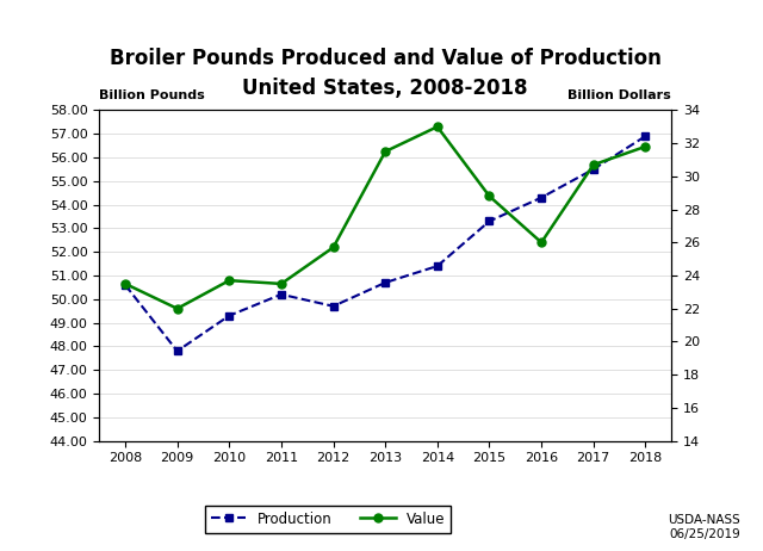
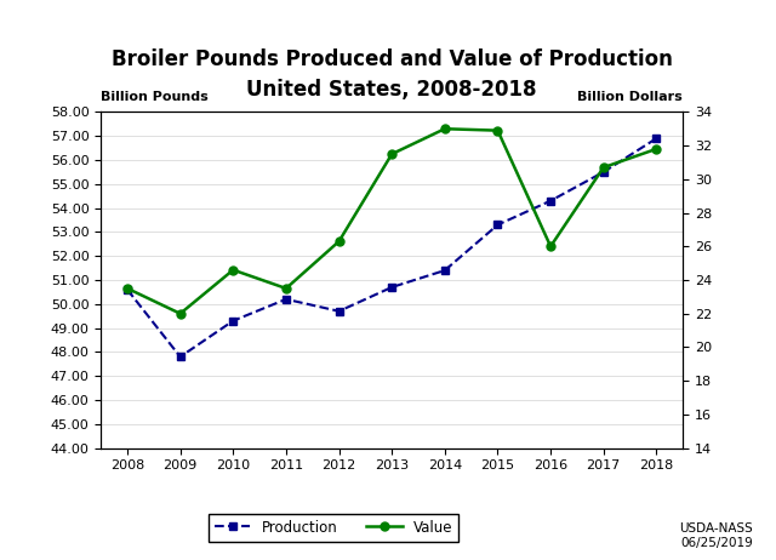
Value/2010: 23.7 -> 24.6
Value/2012: 25.7 -> 26.3
Value/2015: 28.8 -> 32.9
